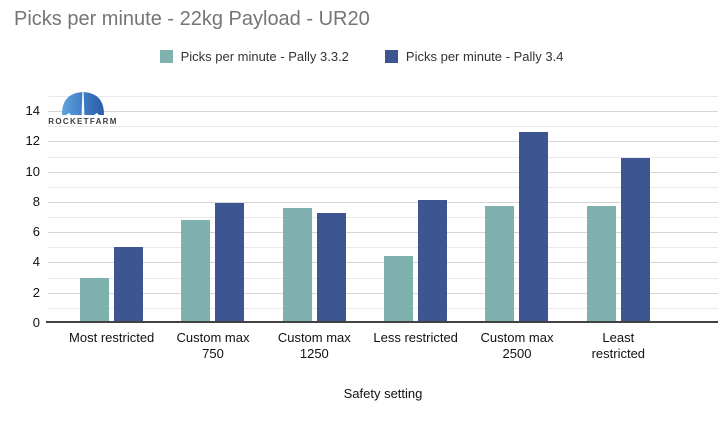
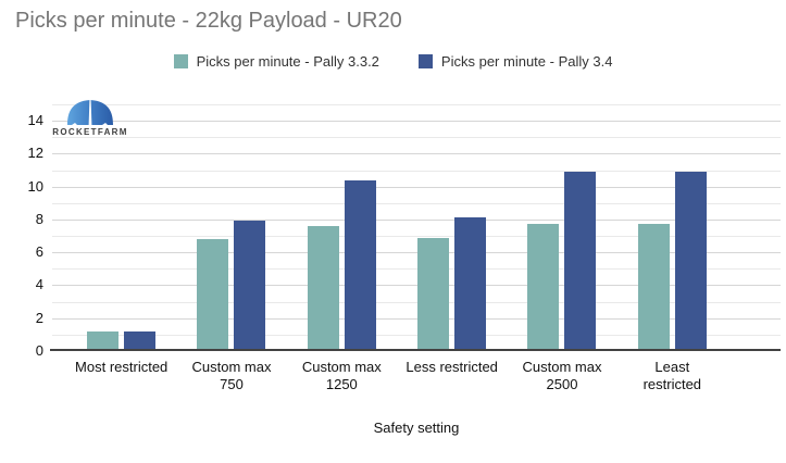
Picks per minute - Pally 3.3.2/Most restricted: 3.0 -> 1.2
Picks per minute - Pally 3.4/Most restricted: 5.0 -> 1.2
Picks per minute - Pally 3.4/Custom max 1250: 7.3 -> 10.4
Picks per minute - Pally 3.3.2/Less restricted: 4.4 -> 6.9
Picks per minute - Pally 3.4/Custom max 2500: 12.6 -> 10.9
